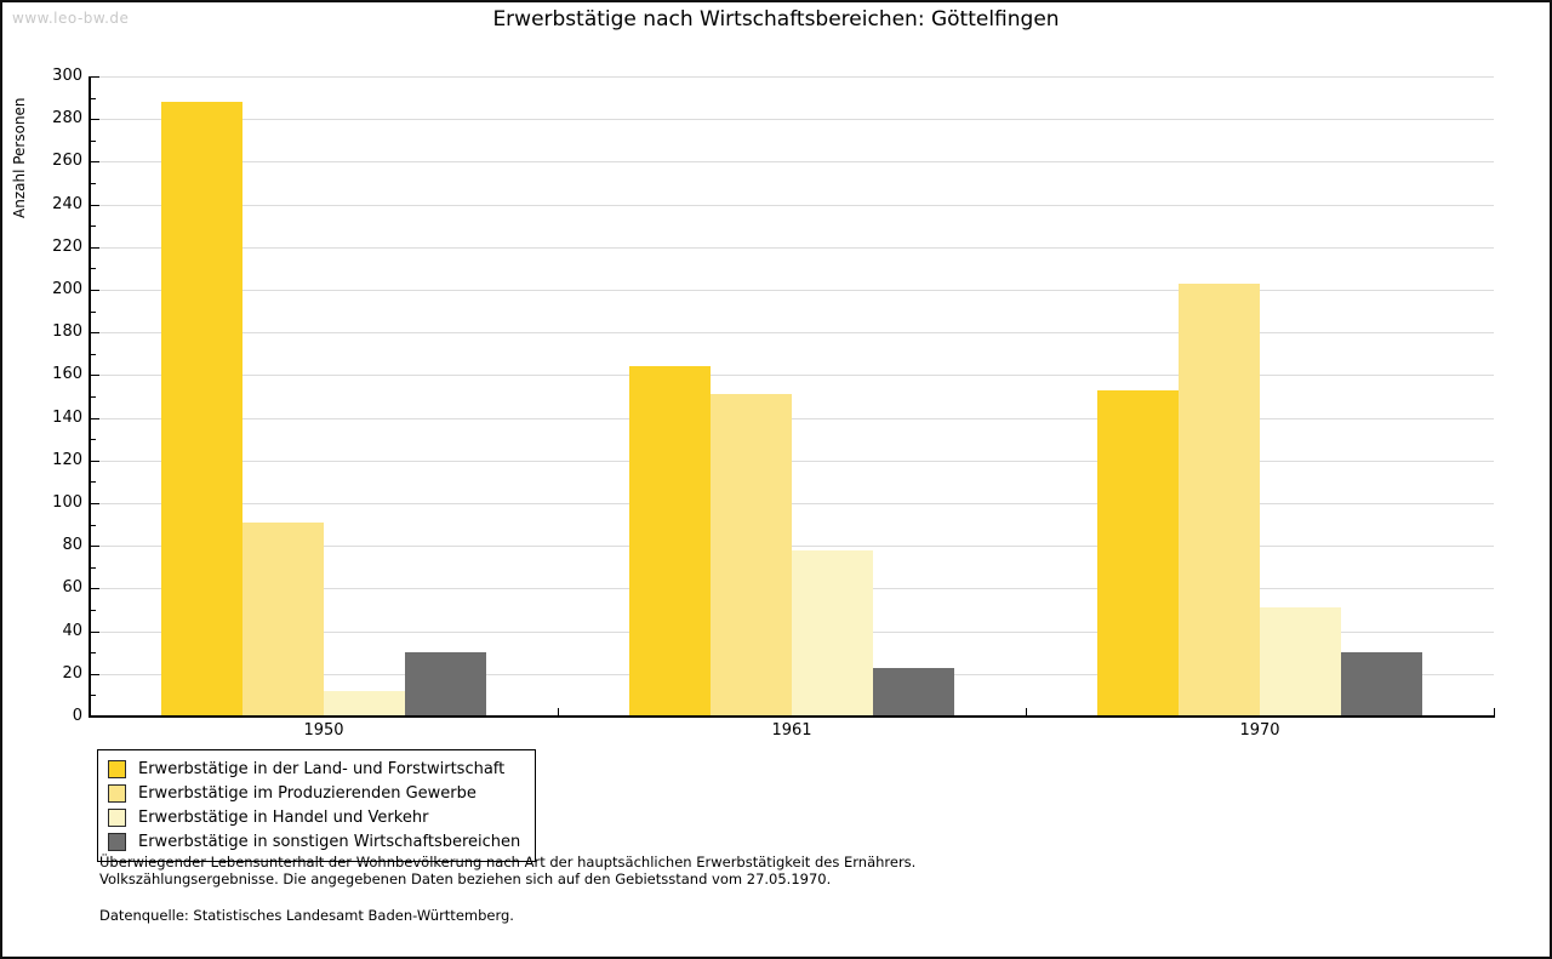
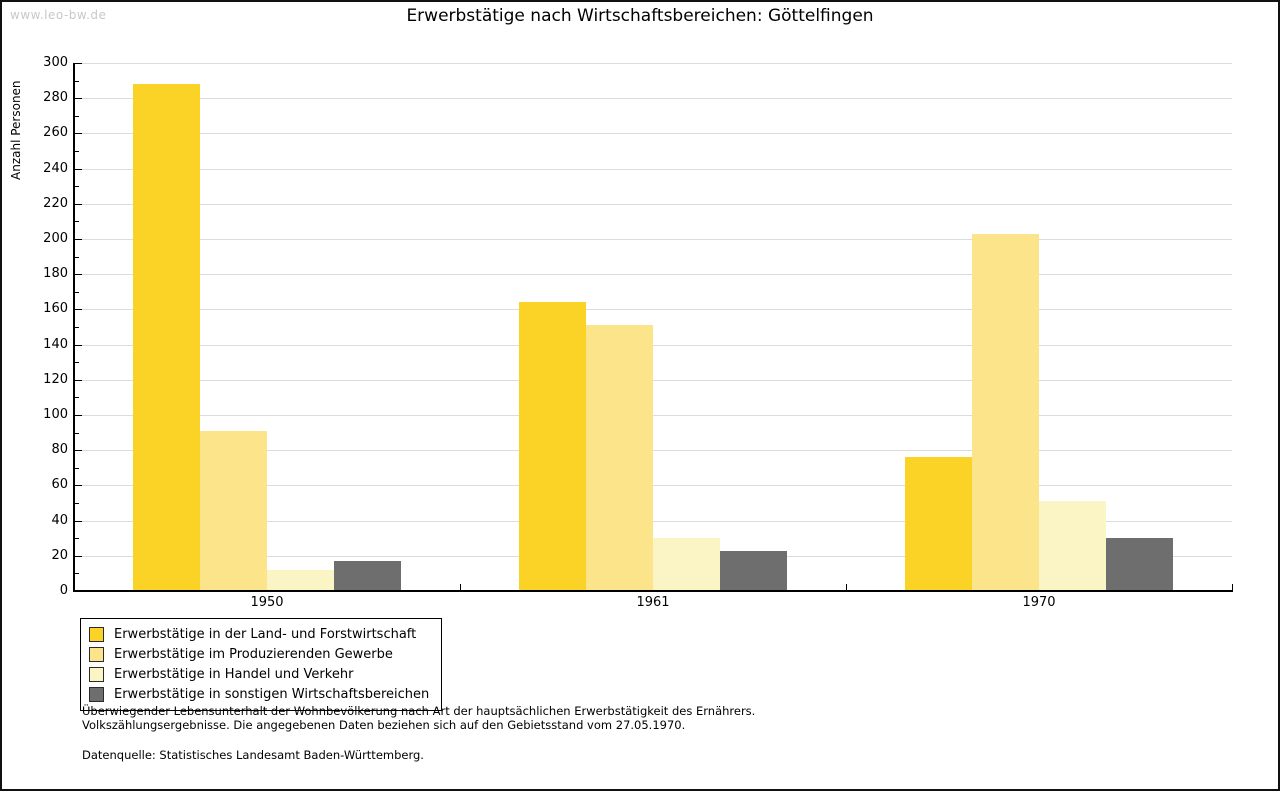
Erwerbstätige in sonstigen Wirtschaftsbereichen/1950: 30 -> 17
Erwerbstätige in Handel und Verkehr/1961: 78 -> 30
Erwerbstätige in der Land- und Forstwirtschaft/1970: 153 -> 76
